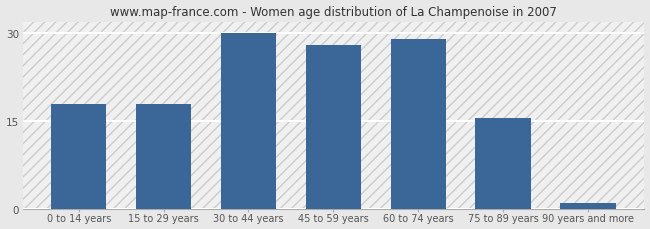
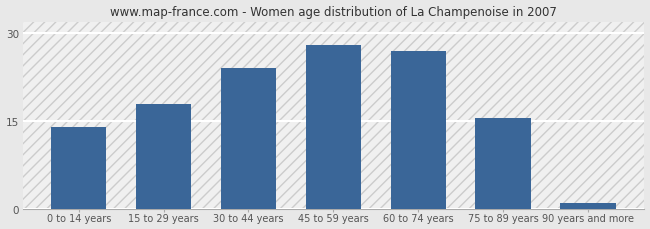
0 to 14 years: 18.0 -> 14.0
30 to 44 years: 30.0 -> 24.0
60 to 74 years: 29.0 -> 27.0
